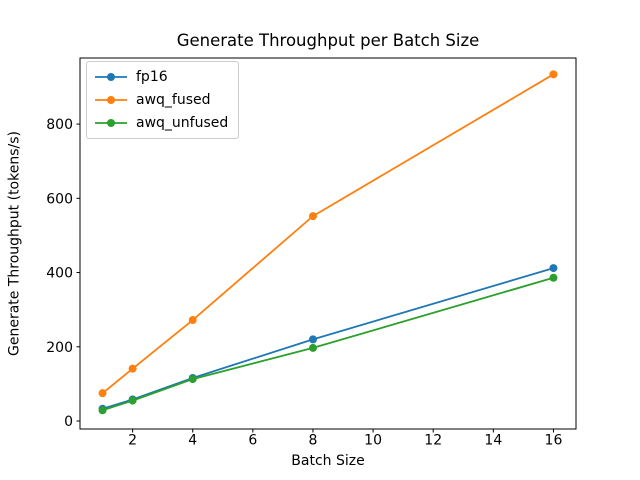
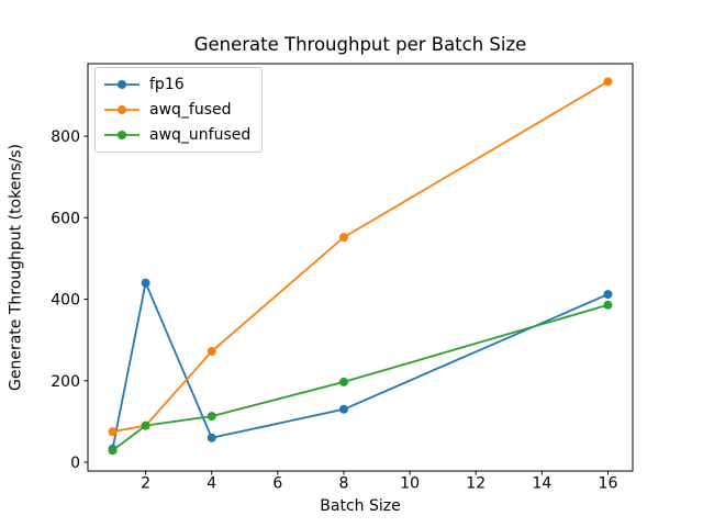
fp16/2: 60 -> 440
awq_fused/2: 140 -> 90
awq_unfused/2: 60 -> 90
fp16/4: 120 -> 60
fp16/8: 220 -> 130
